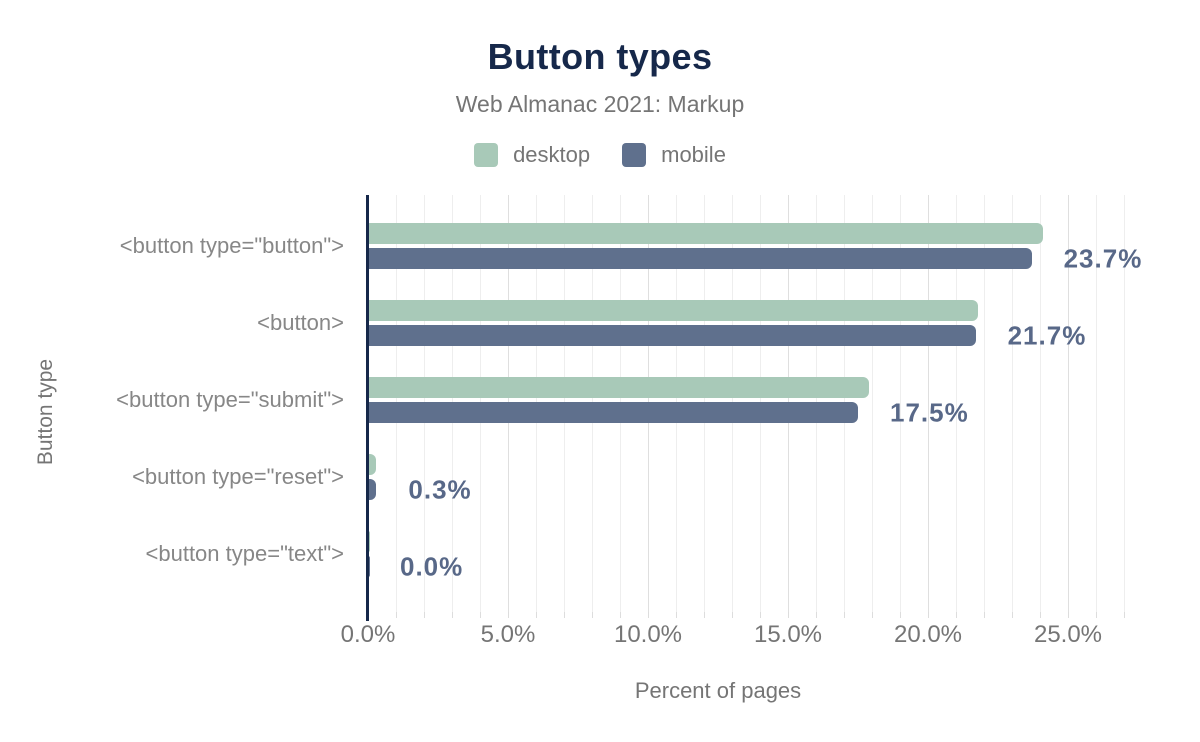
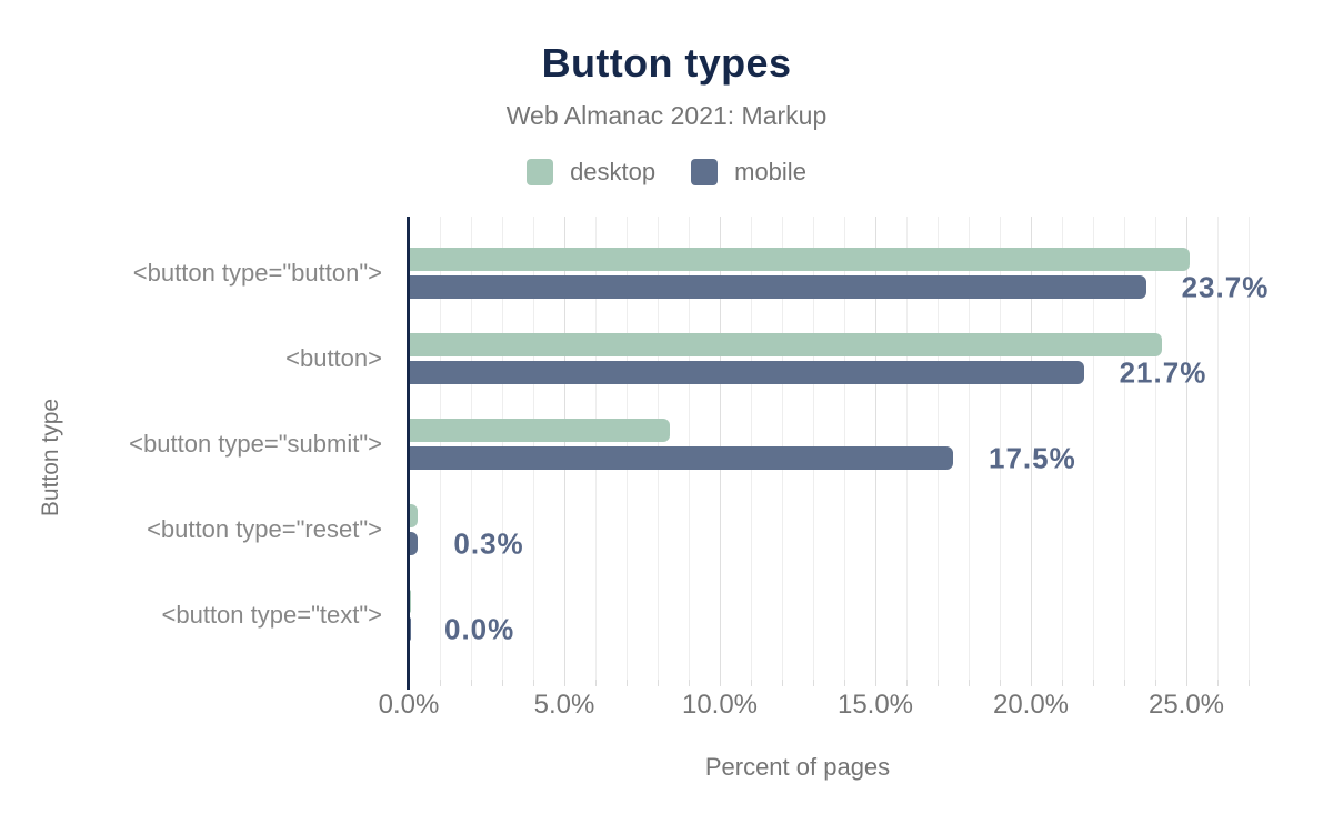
desktop/<button type="button">: 24.1% -> 25.1%
desktop/<button>: 21.8% -> 24.2%
desktop/<button type="submit">: 17.9% -> 8.4%
